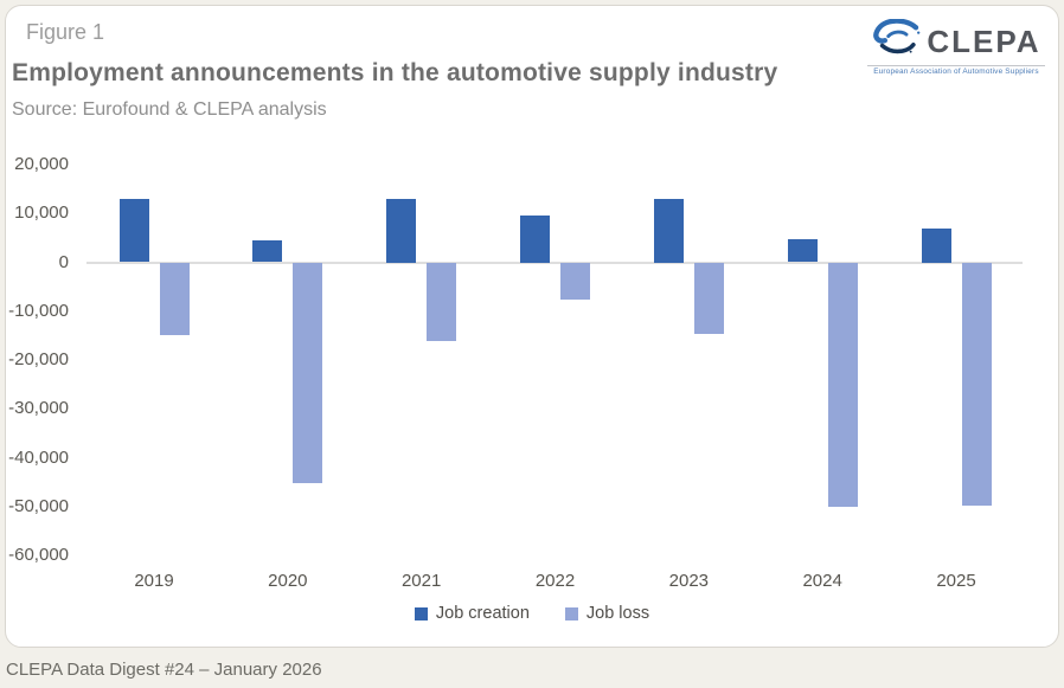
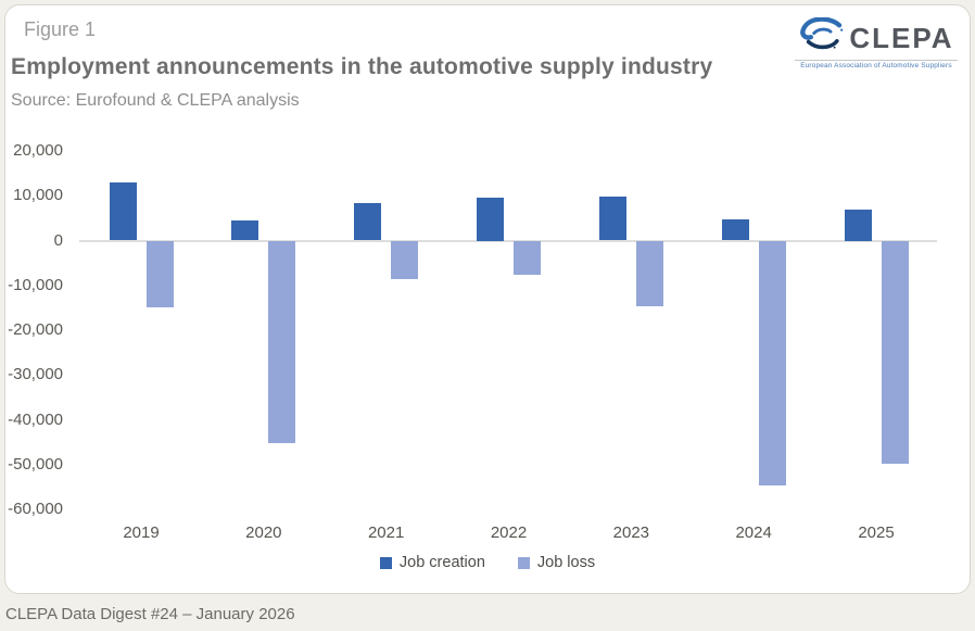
Job creation/2021: 13000 -> 8000
Job loss/2021: -16000 -> -9000
Job creation/2023: 13000 -> 10000
Job loss/2024: -50000 -> -55000
